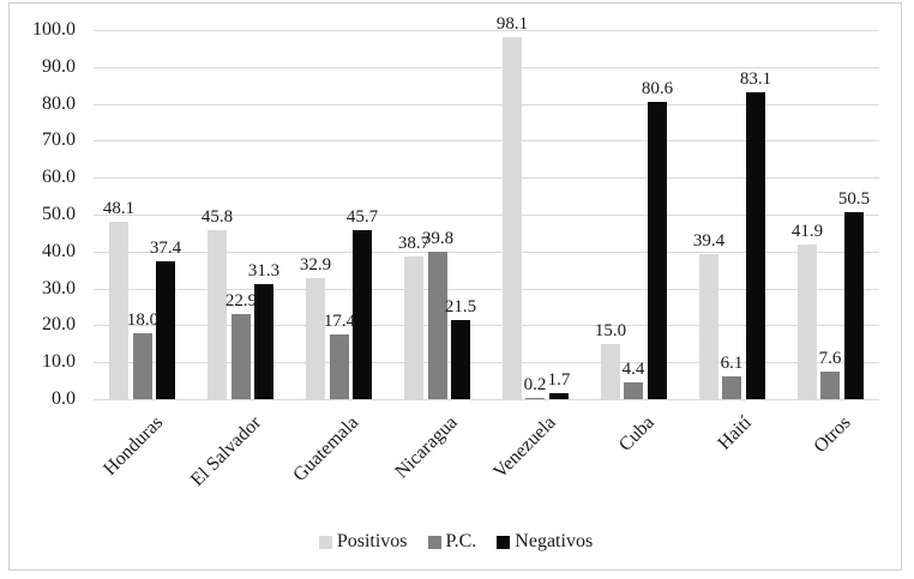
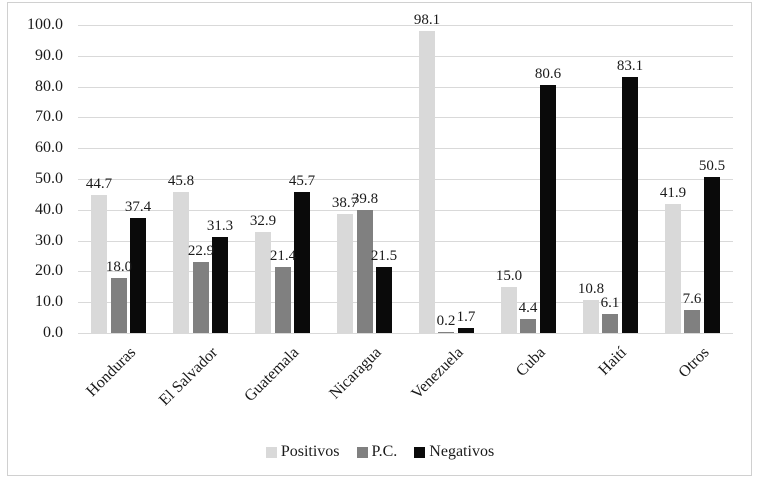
Positivos/Honduras: 48.1 -> 44.7
P.C./Guatemala: 17.4 -> 21.4
Positivos/Haití: 39.4 -> 10.8
